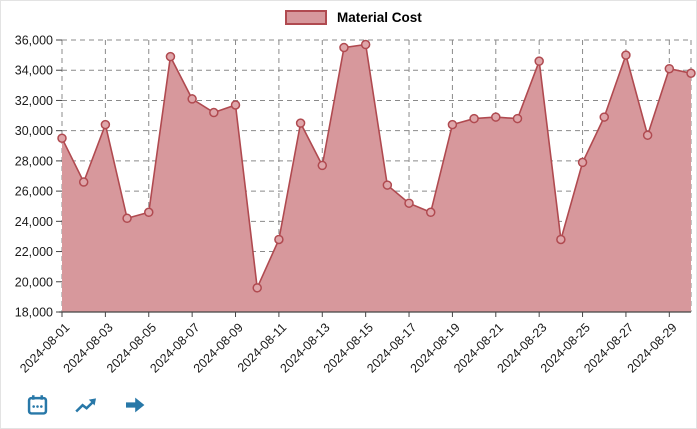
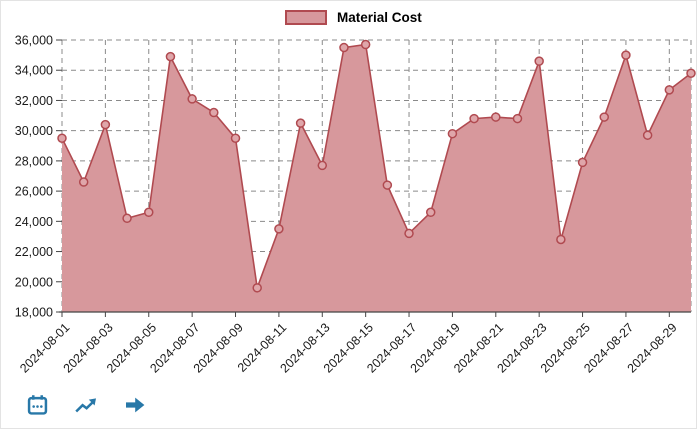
2024-08-09: 31700 -> 29500
2024-08-11: 22800 -> 23500
2024-08-17: 25200 -> 23200
2024-08-19: 30400 -> 29800
2024-08-29: 34100 -> 32700
